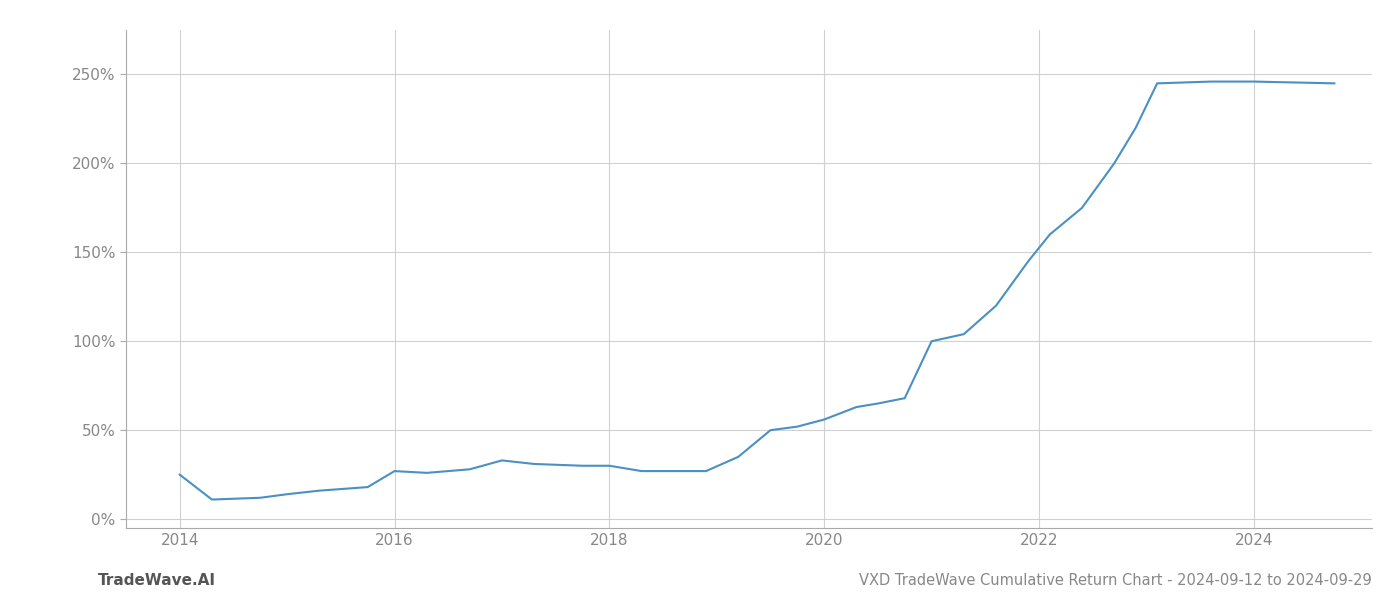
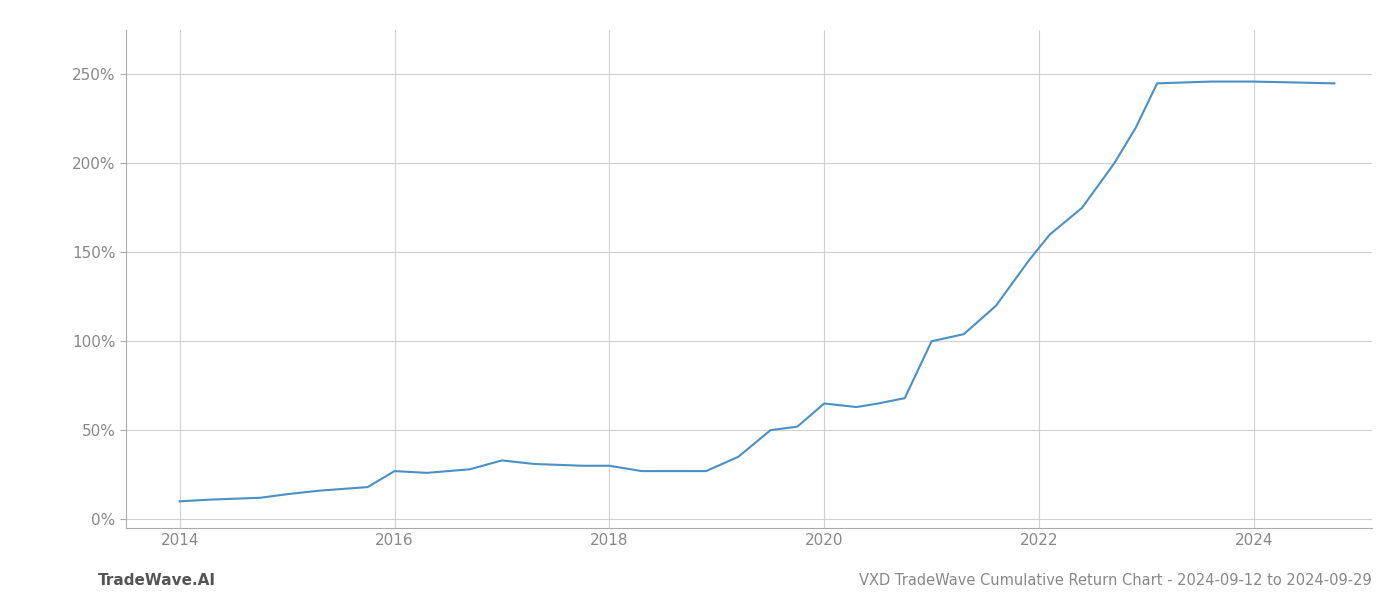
2014: 25% -> 10%
2020: 56% -> 65%
